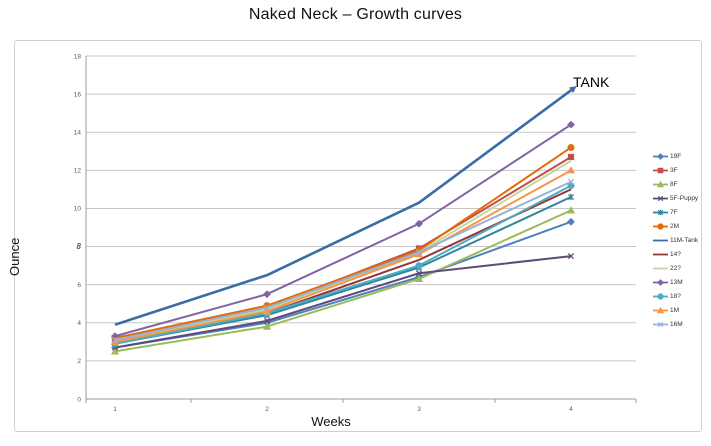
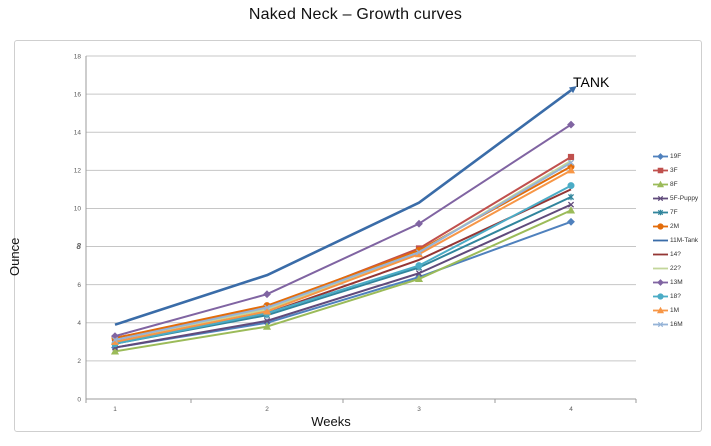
5F-Puppy/4: 7.5 -> 10.2
2M/4: 13.2 -> 12.2
16M/4: 11.4 -> 12.4
